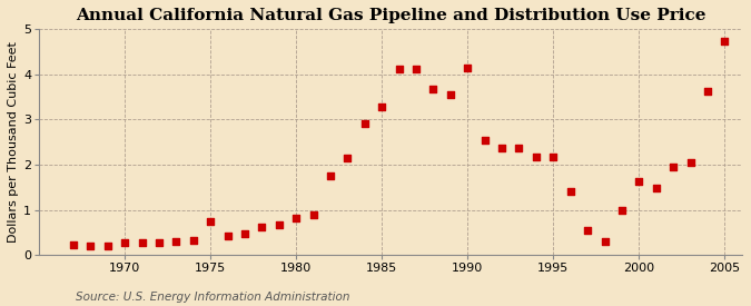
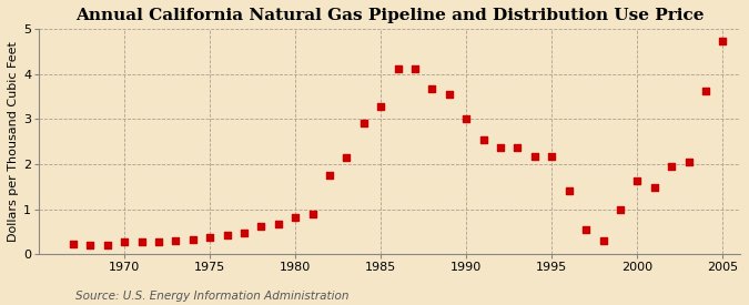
1975: 0.75 -> 0.38
1990: 4.15 -> 3.02
